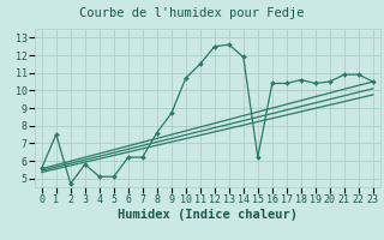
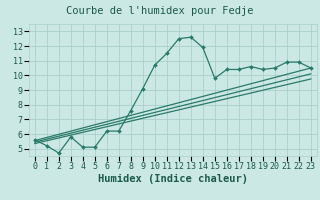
1: 7.5 -> 5.2
9: 8.7 -> 9.1
15: 6.2 -> 9.8
